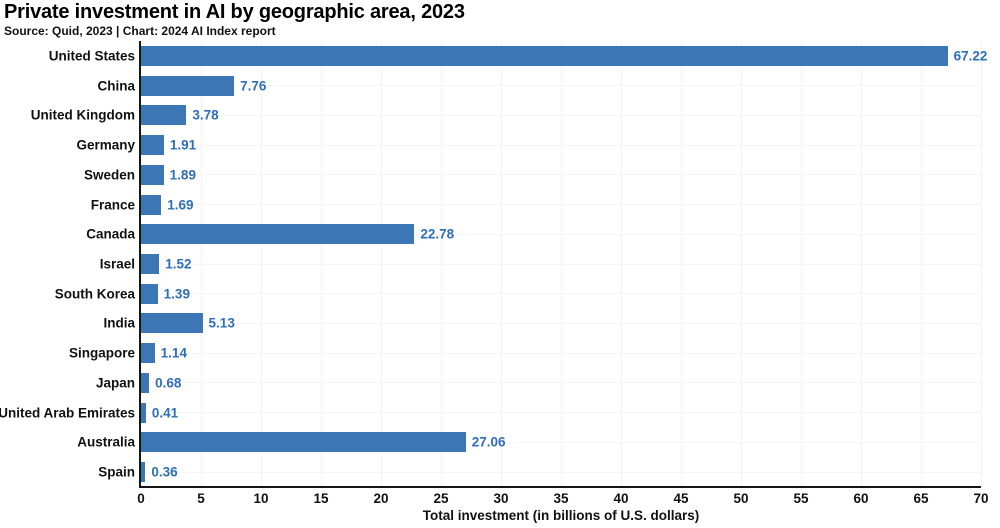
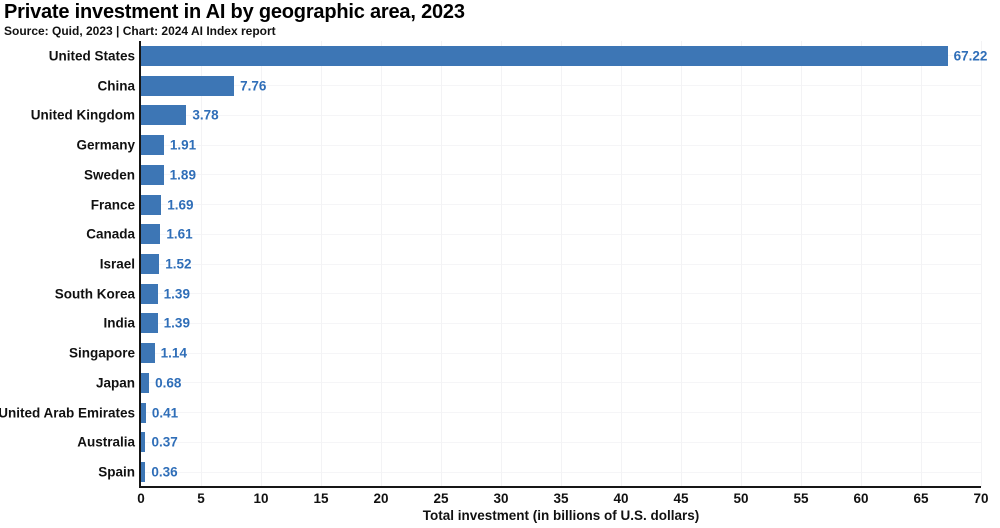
Canada: 22.78 -> 1.61
India: 5.13 -> 1.39
Australia: 27.06 -> 0.37
